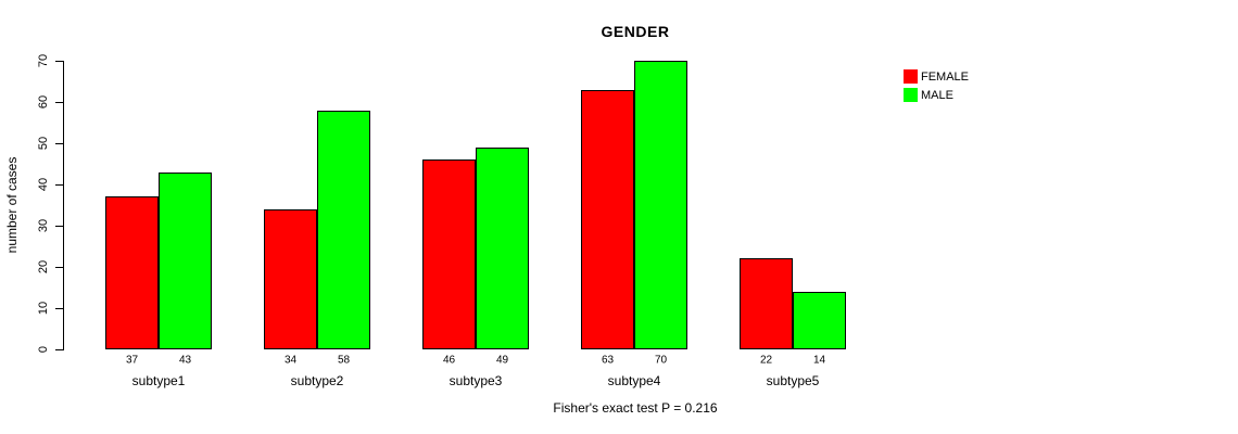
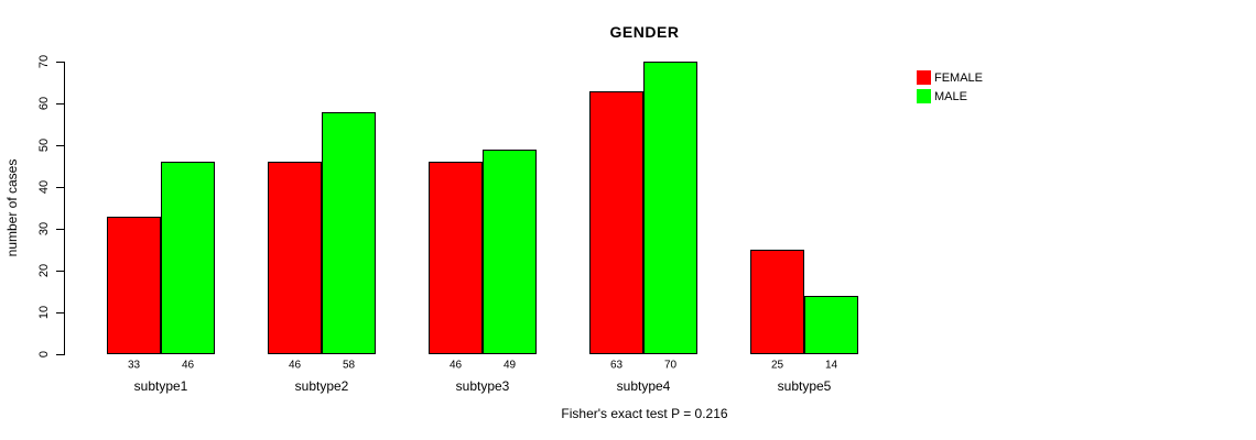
FEMALE/subtype1: 37 -> 33
MALE/subtype1: 43 -> 46
FEMALE/subtype2: 34 -> 46
FEMALE/subtype5: 22 -> 25
